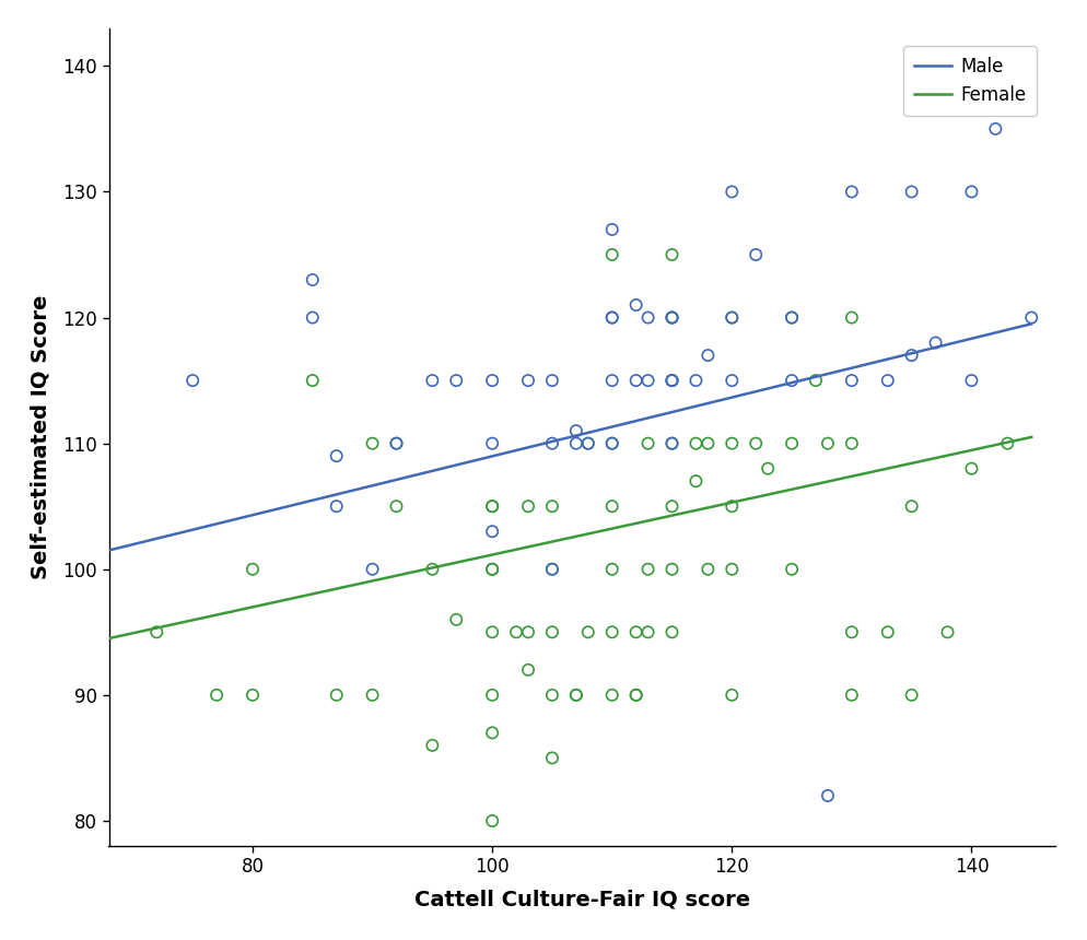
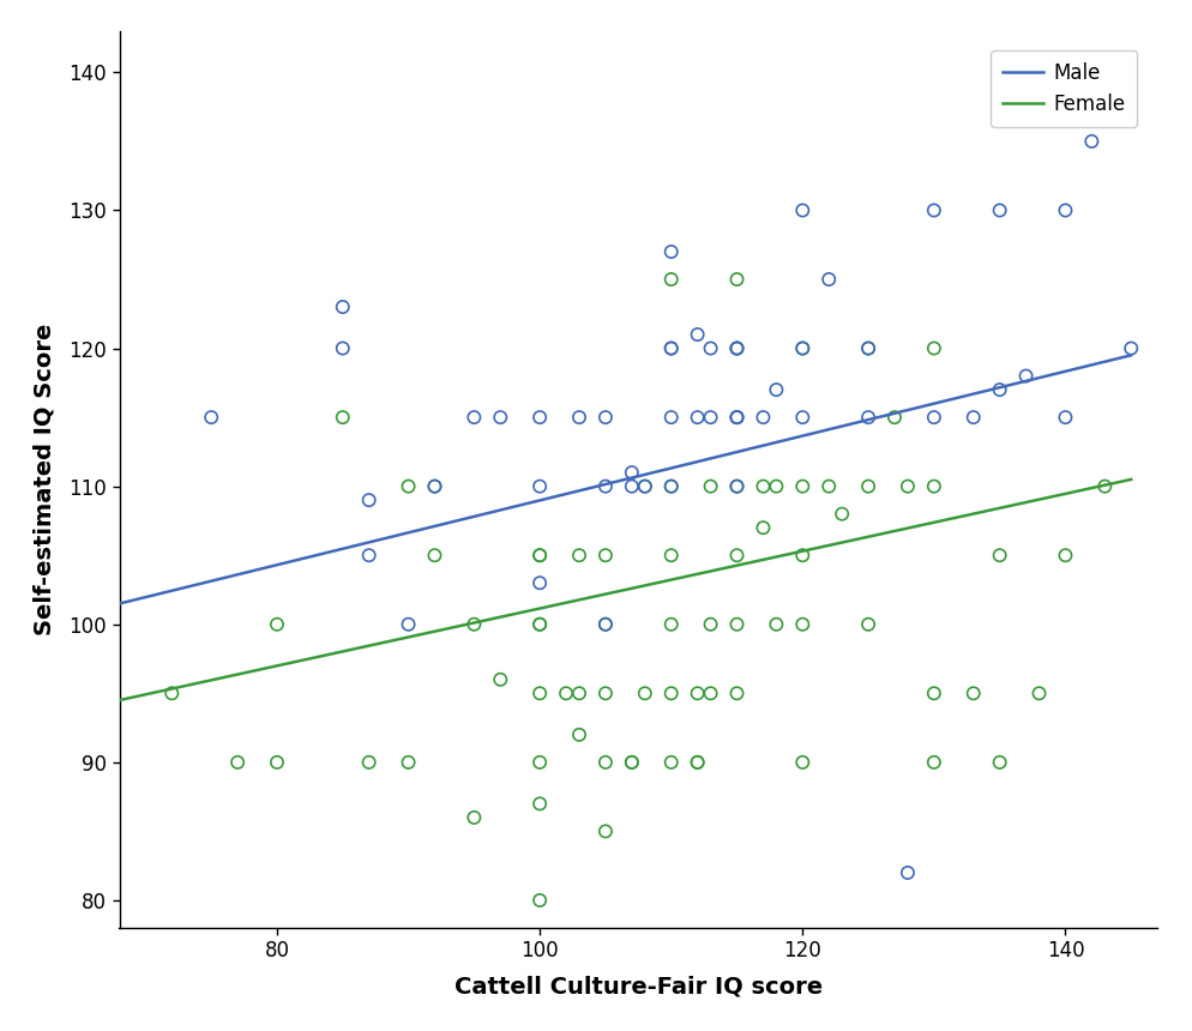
Female/140: 108 -> 105
